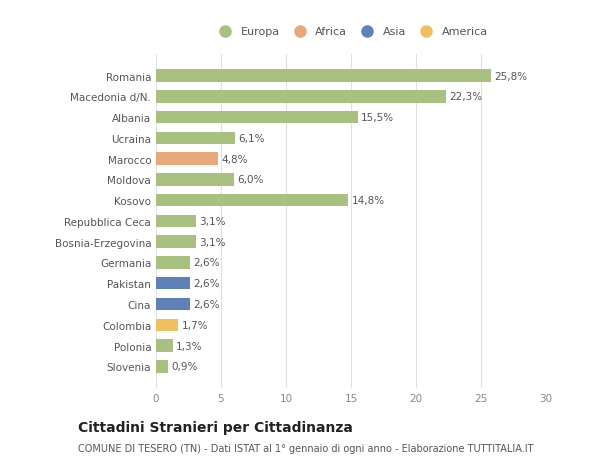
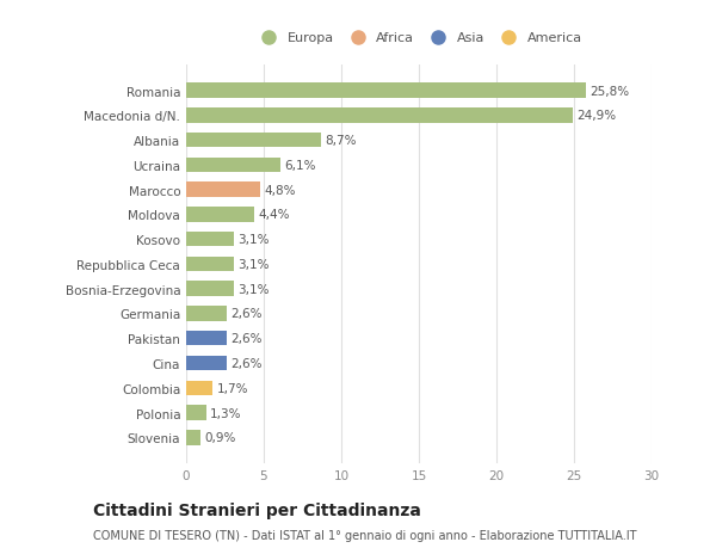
Macedonia d/N.: 22,3% -> 24,9%
Albania: 15,5% -> 8,7%
Moldova: 6,0% -> 4,4%
Kosovo: 14,8% -> 3,1%
